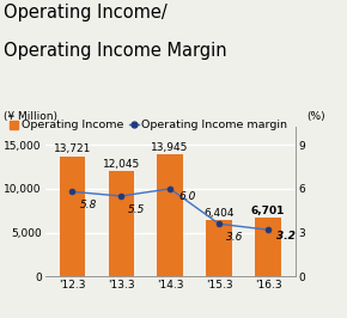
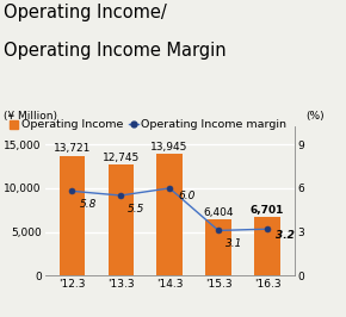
Operating Income/'13.3: 12,045 -> 12,745
Operating Income margin/'15.3: 3.6 -> 3.1
